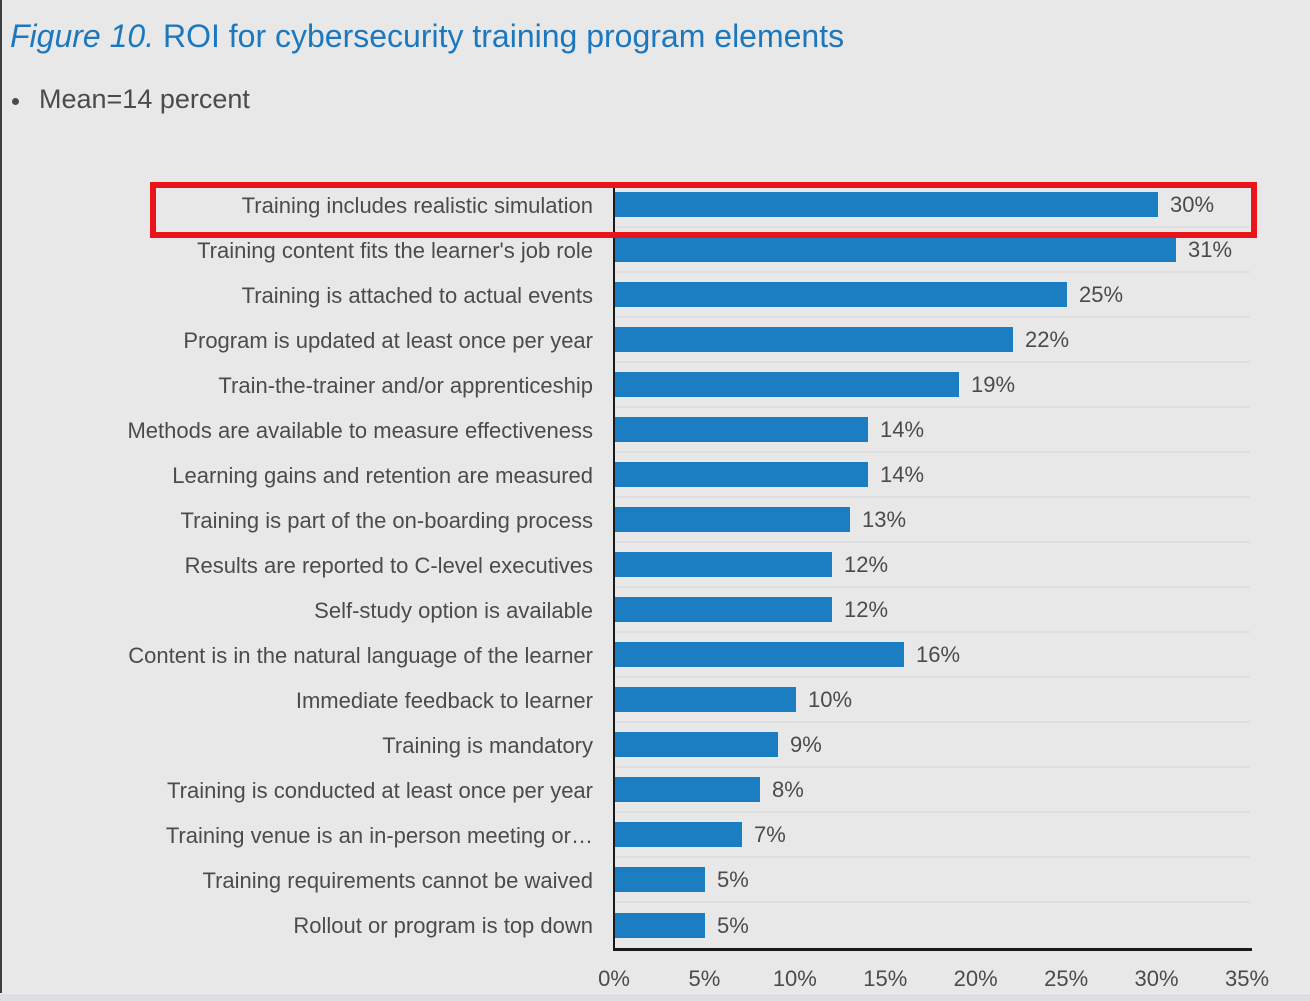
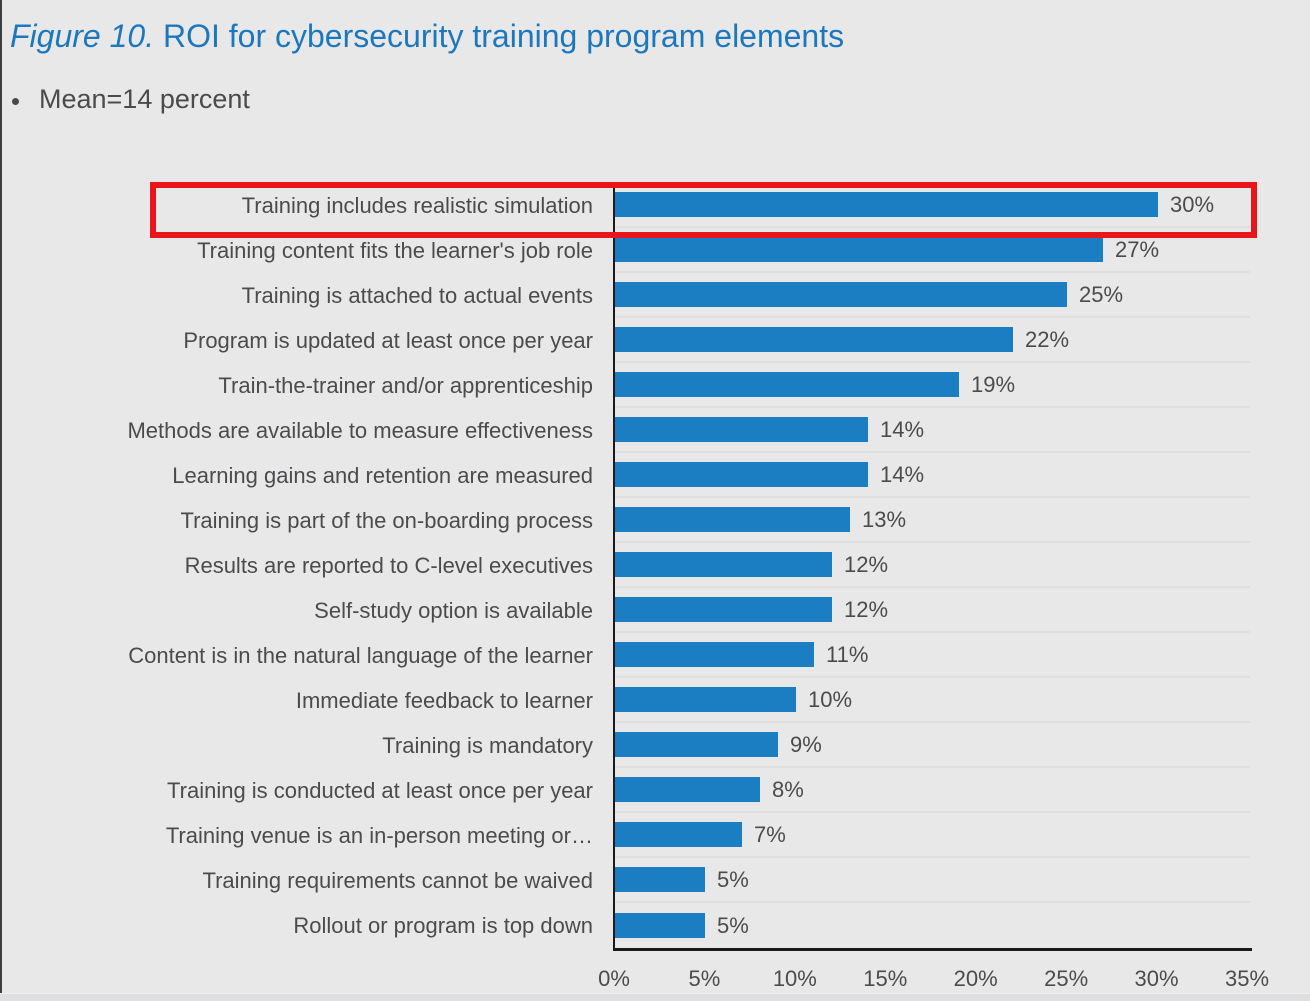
Training content fits the learner's job role: 31% -> 27%
Content is in the natural language of the learner: 16% -> 11%
